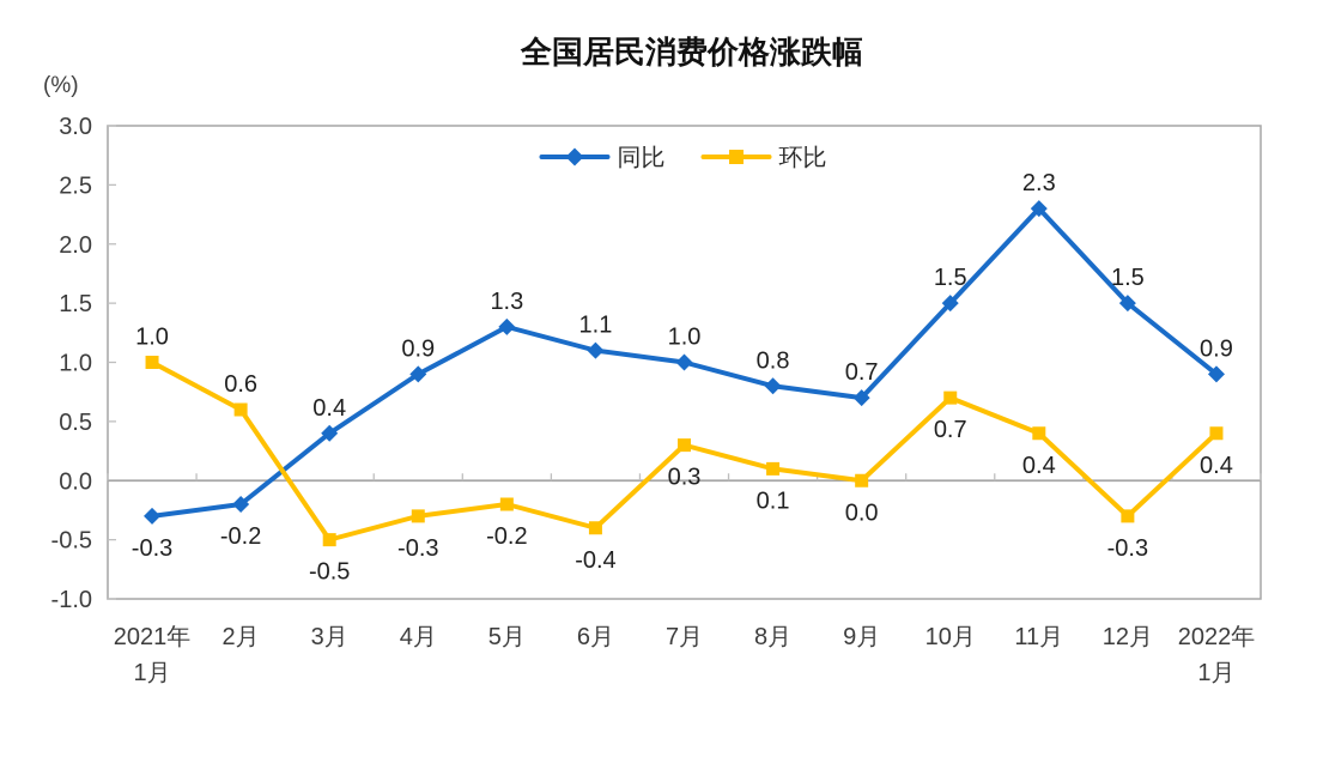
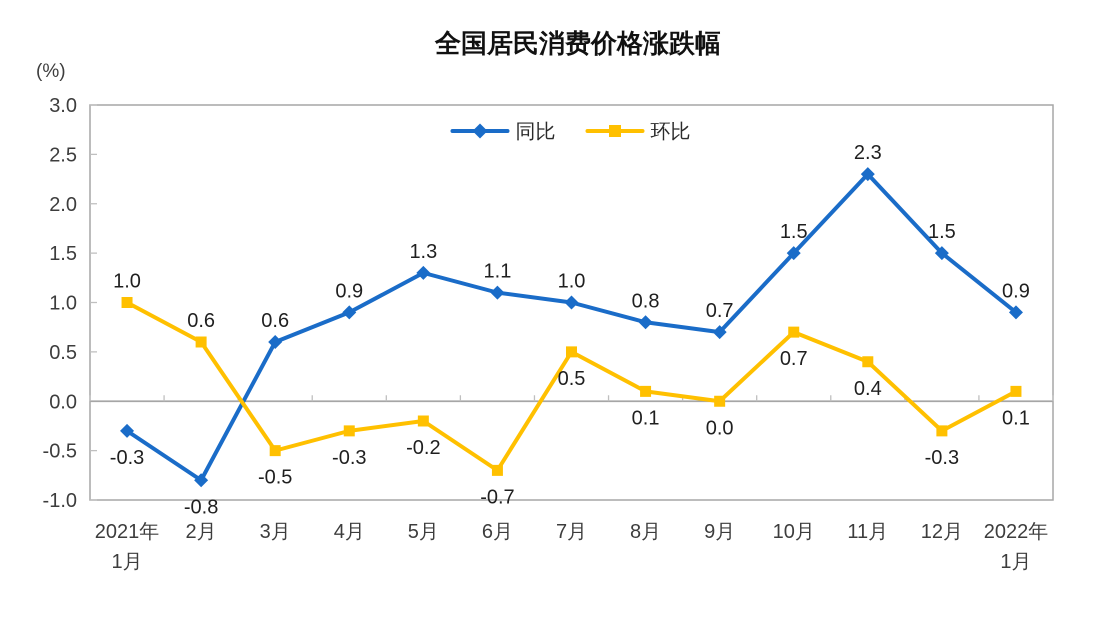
同比/2月: -0.2 -> -0.8
同比/3月: 0.4 -> 0.6
环比/6月: -0.4 -> -0.7
环比/7月: 0.3 -> 0.5
环比/2022年 1月: 0.4 -> 0.1
